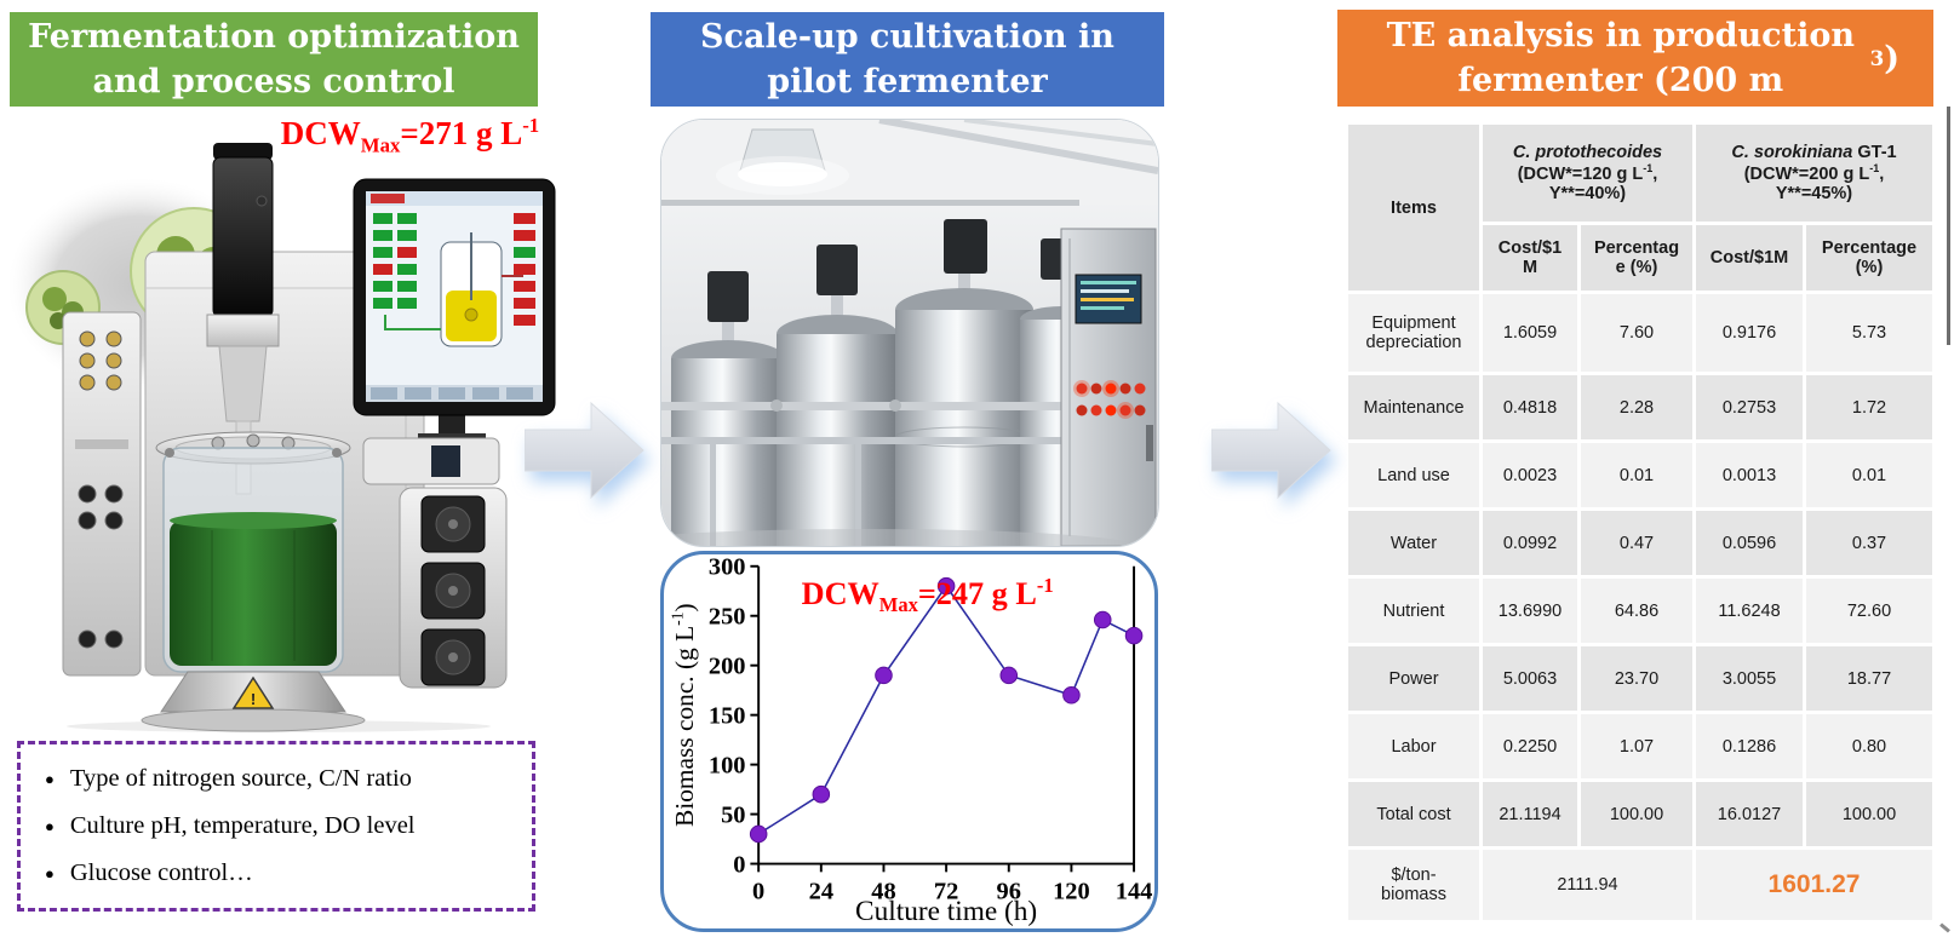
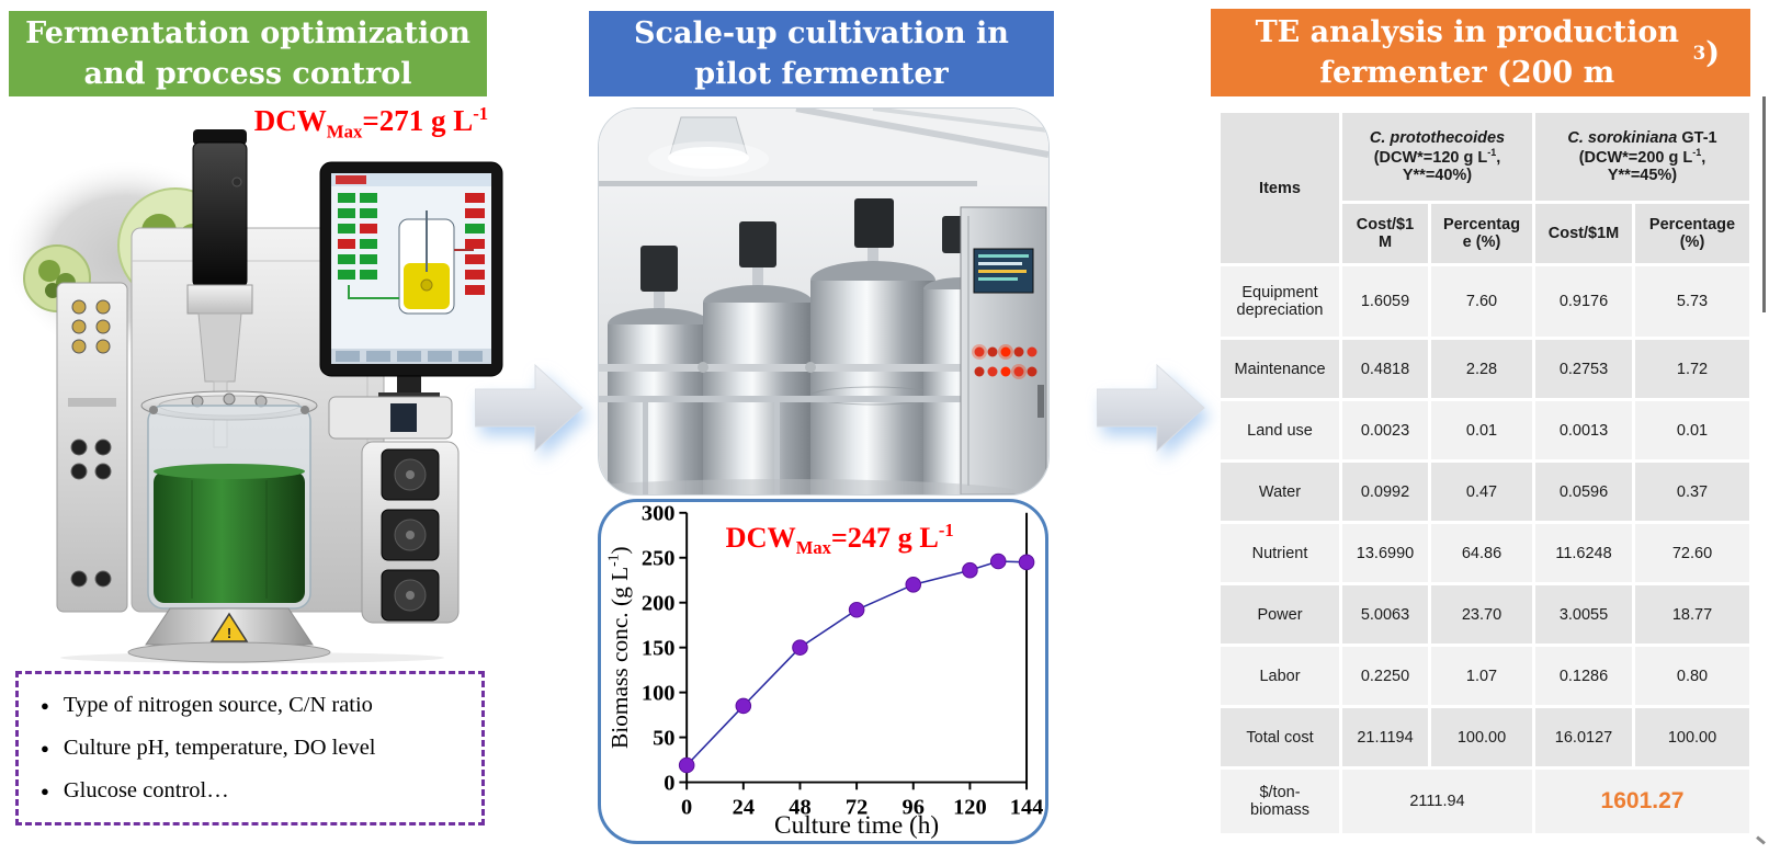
0: 30 -> 20
24: 70 -> 80
48: 190 -> 150
72: 280 -> 190
96: 190 -> 220
120: 170 -> 240
144: 230 -> 240
